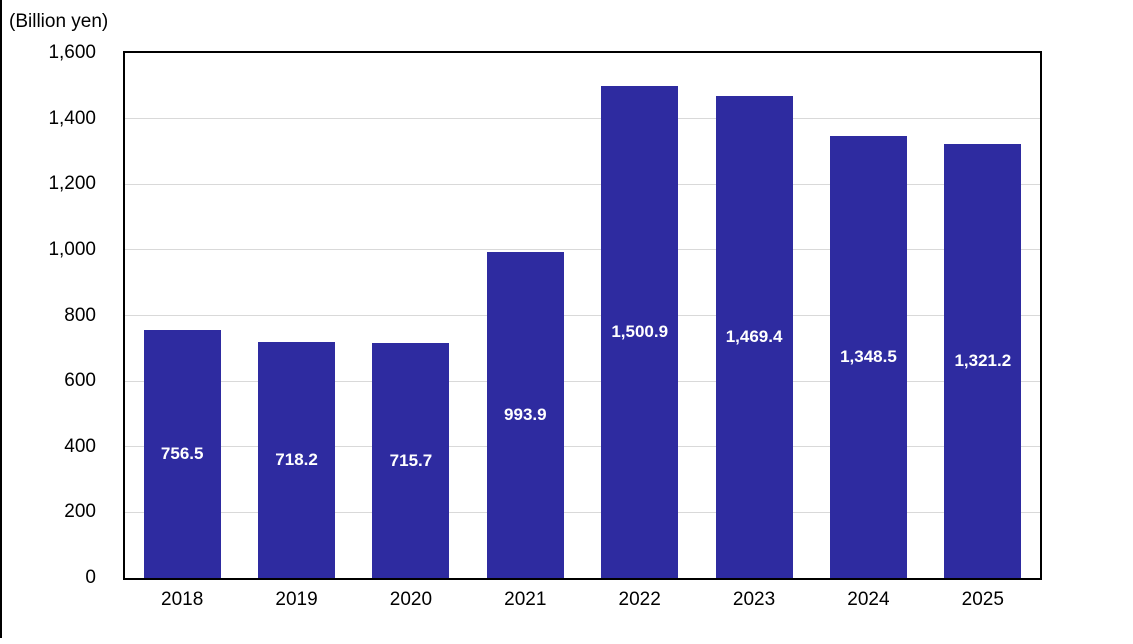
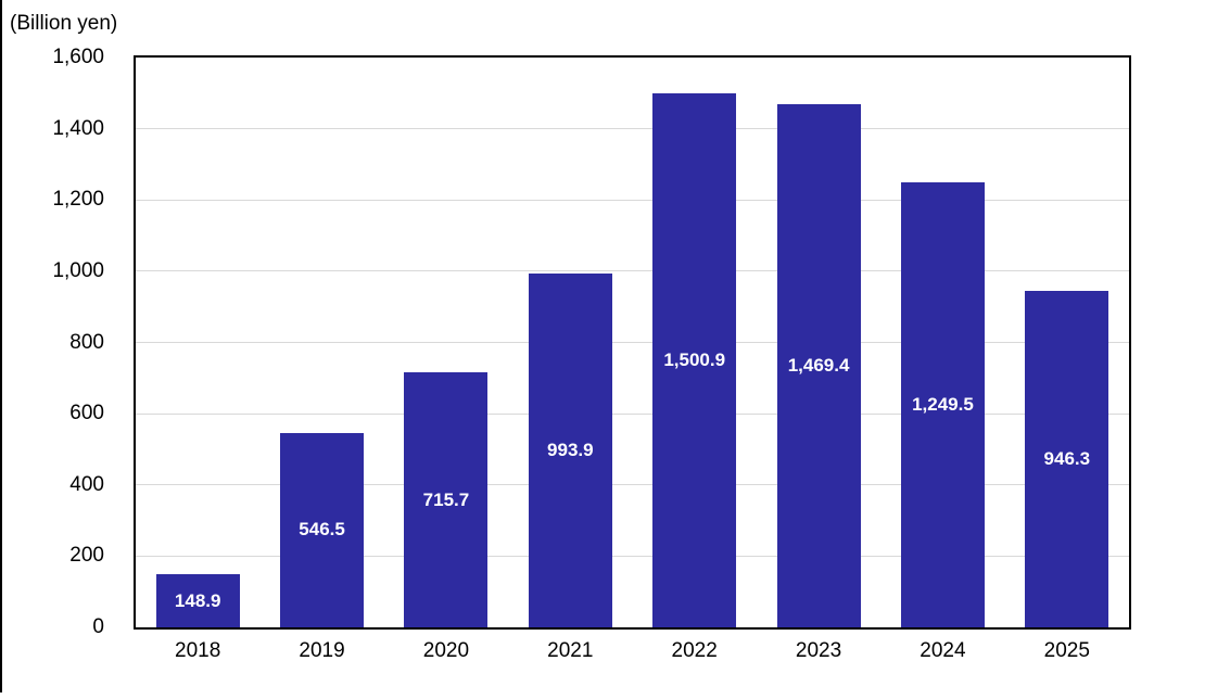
2018: 756.5 -> 148.9
2019: 718.2 -> 546.5
2024: 1,348.5 -> 1,249.5
2025: 1,321.2 -> 946.3
